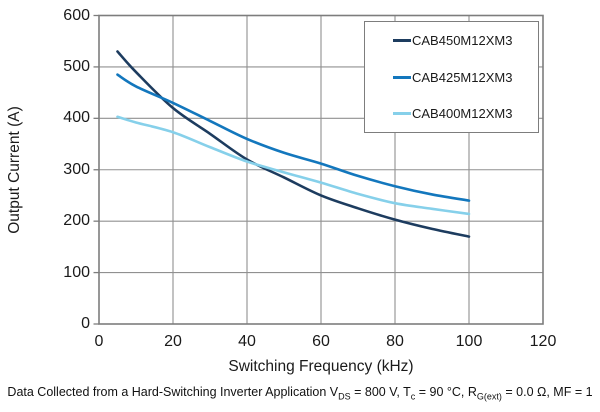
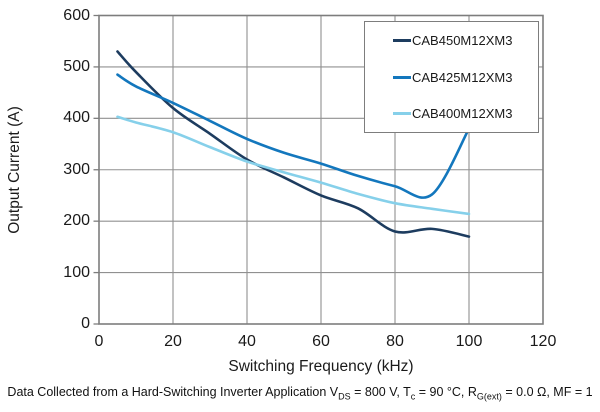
CAB450M12XM3/80: 200 -> 180
CAB425M12XM3/100: 240 -> 380
